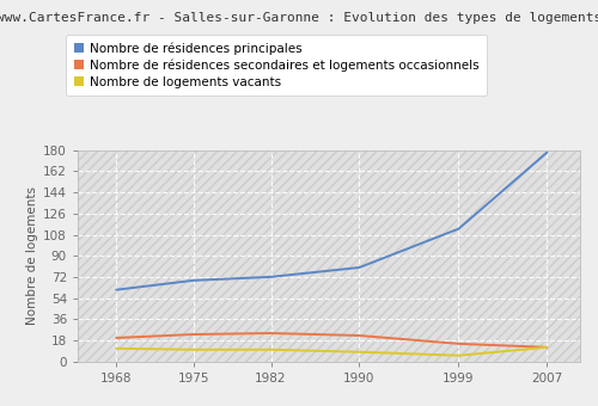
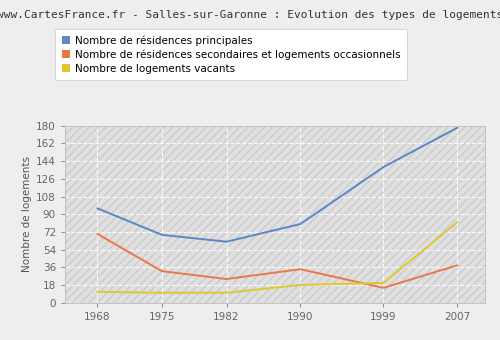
Nombre de résidences principales/1968: 61 -> 96
Nombre de résidences secondaires et logements occasionnels/1968: 20 -> 70
Nombre de résidences secondaires et logements occasionnels/1975: 23 -> 32
Nombre de résidences principales/1982: 72 -> 62
Nombre de résidences secondaires et logements occasionnels/1990: 22 -> 34
Nombre de logements vacants/1990: 8 -> 18
Nombre de résidences principales/1999: 113 -> 138
Nombre de logements vacants/1999: 5 -> 20
Nombre de résidences secondaires et logements occasionnels/2007: 12 -> 38
Nombre de logements vacants/2007: 12 -> 82
